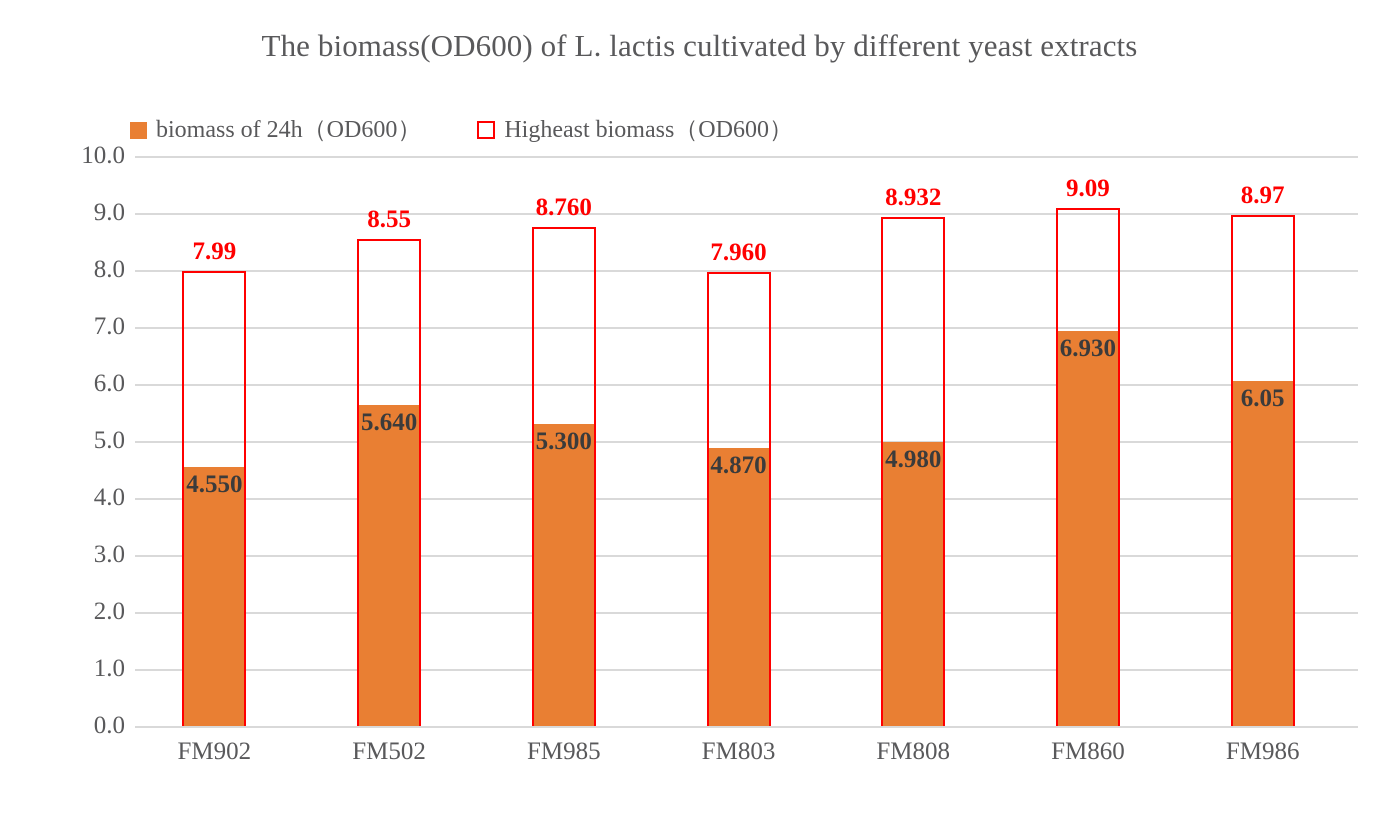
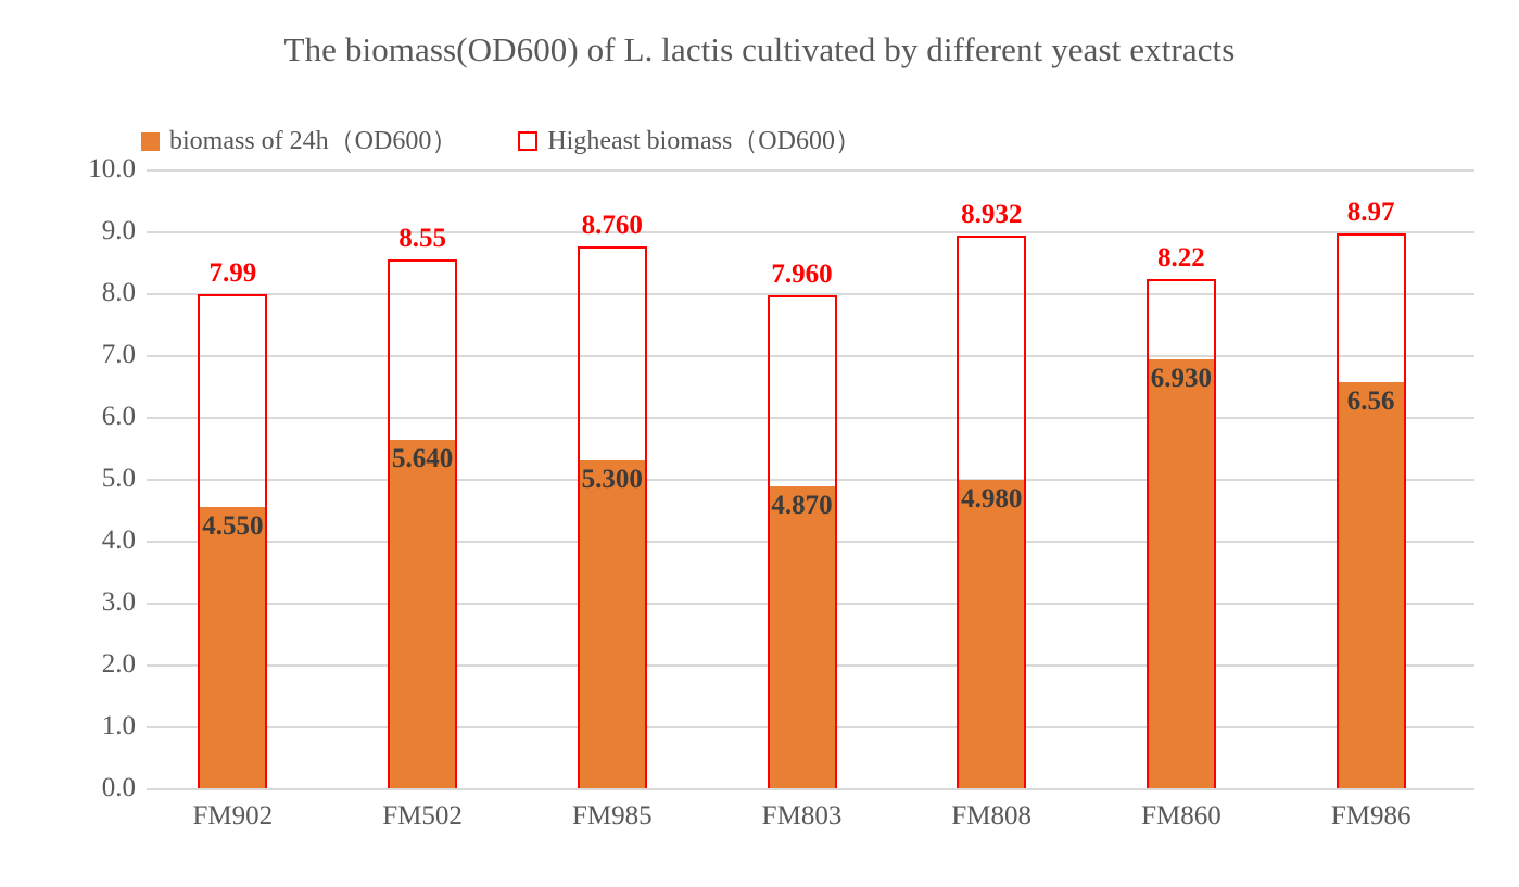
Higheast biomass（OD600）/FM860: 9.09 -> 8.22
biomass of 24h（OD600）/FM986: 6.05 -> 6.56
